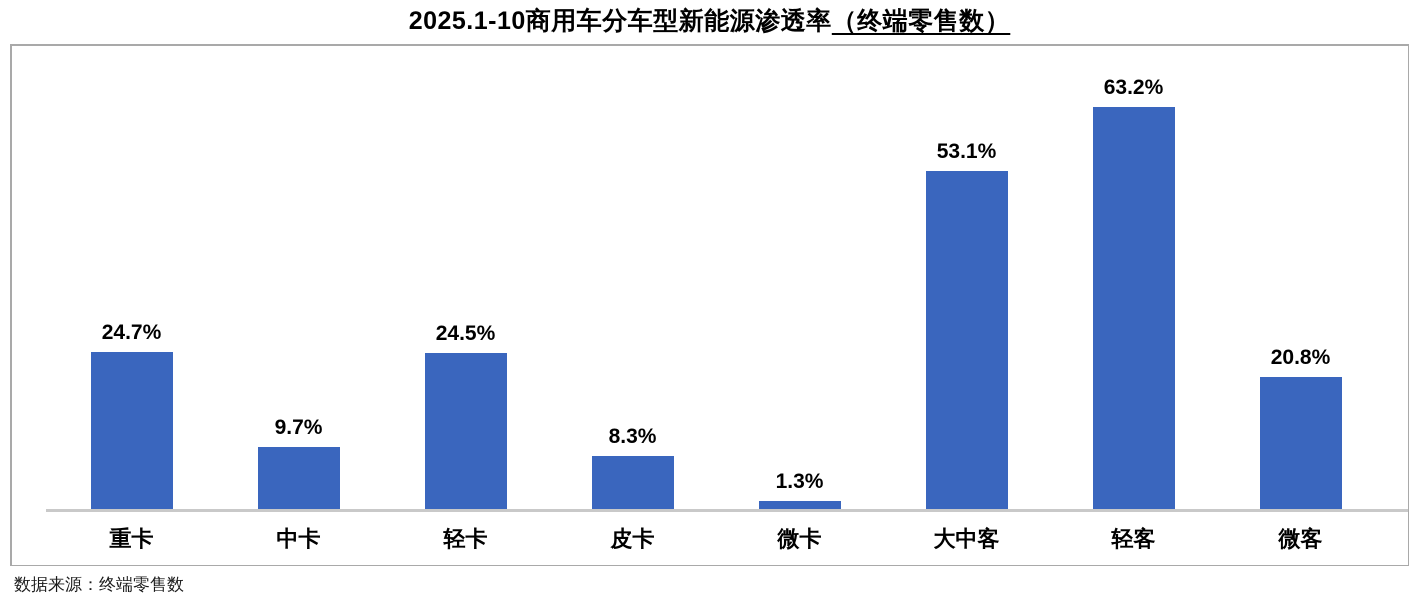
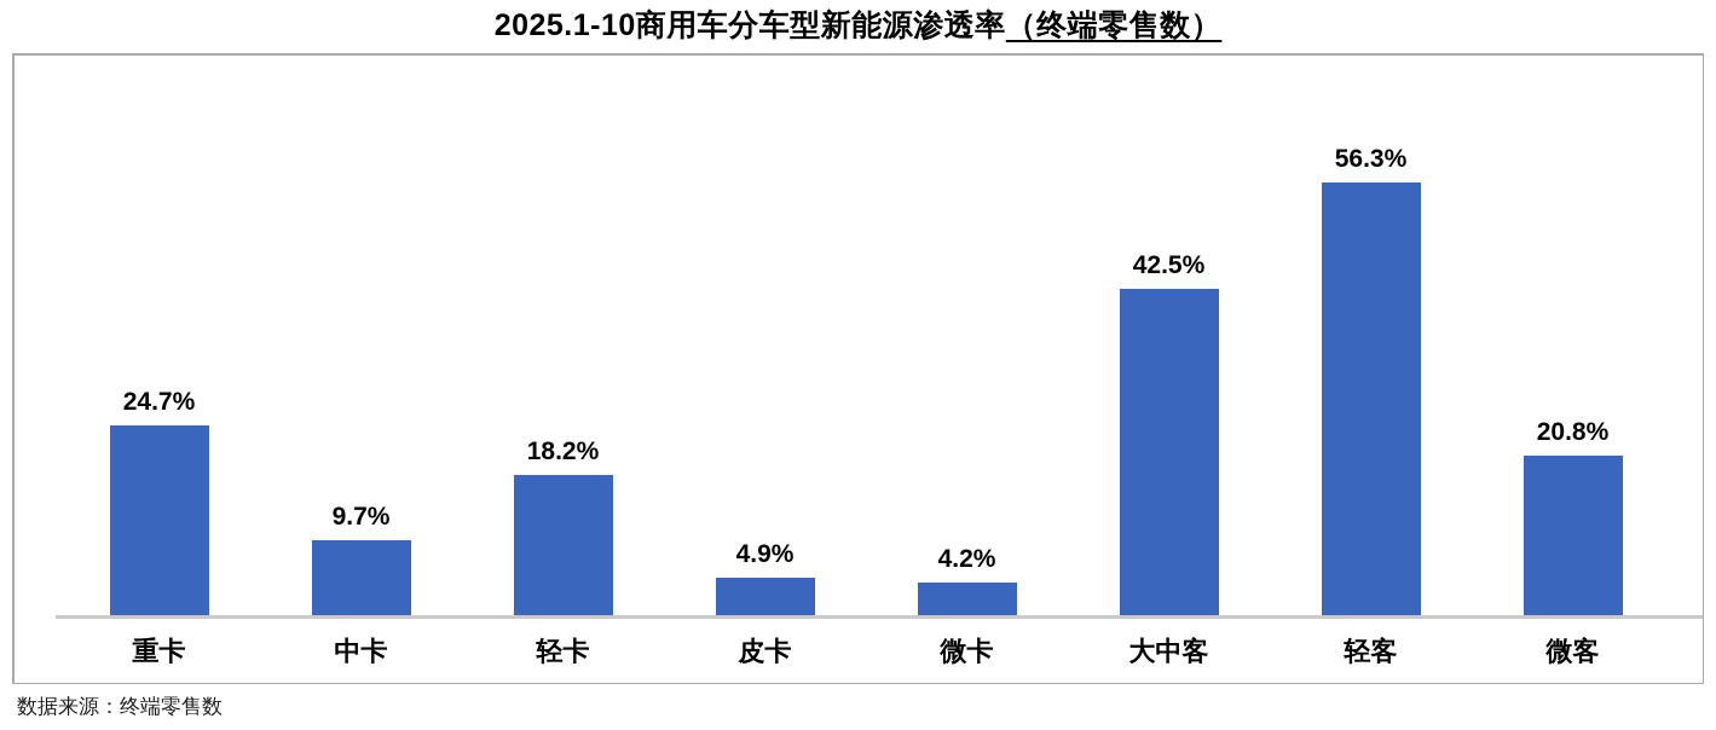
轻卡: 24.5% -> 18.2%
皮卡: 8.3% -> 4.9%
微卡: 1.3% -> 4.2%
大中客: 53.1% -> 42.5%
轻客: 63.2% -> 56.3%
